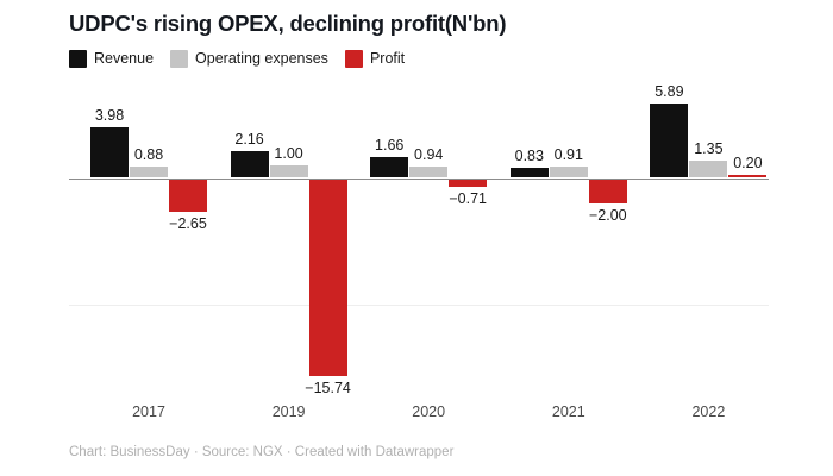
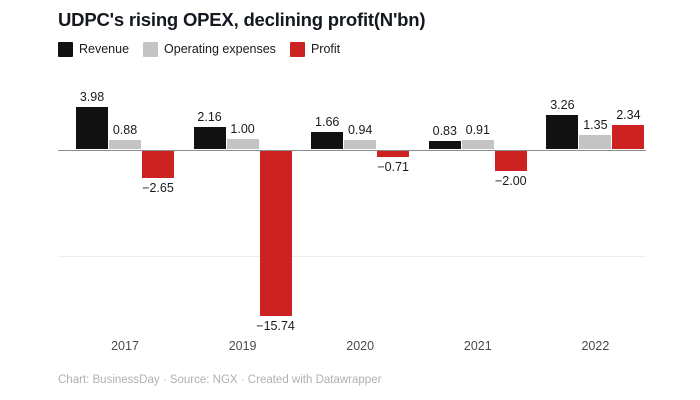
Revenue/2022: 5.89 -> 3.26
Profit/2022: 0.20 -> 2.34
